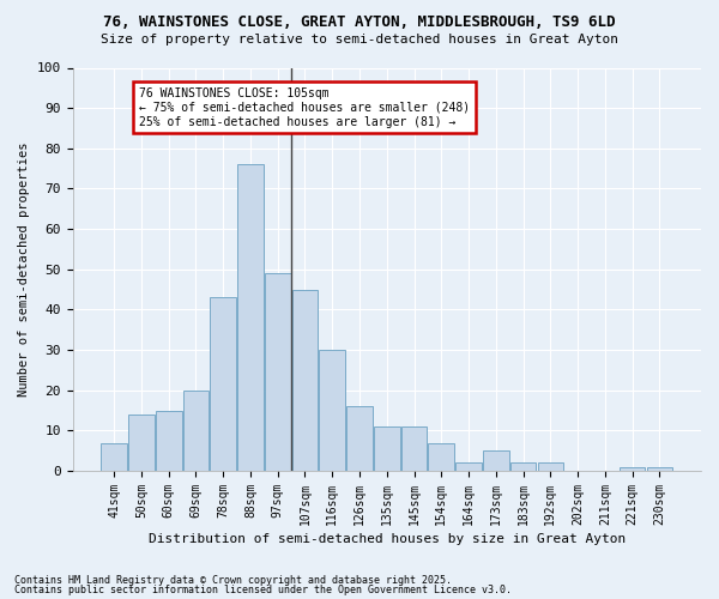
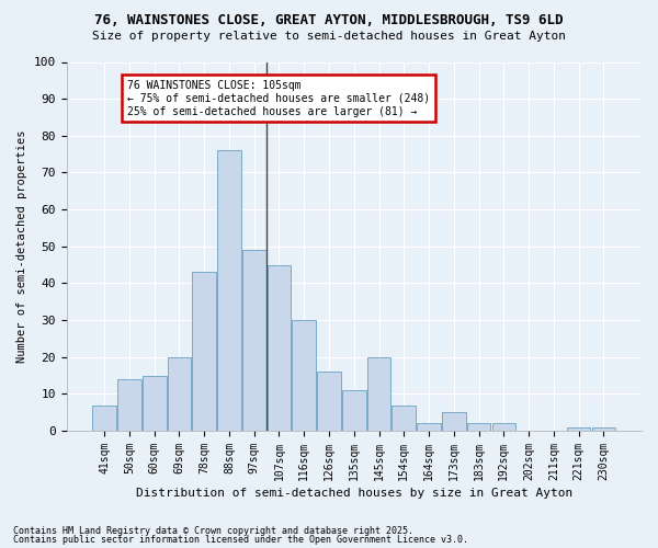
145sqm: 11 -> 20
